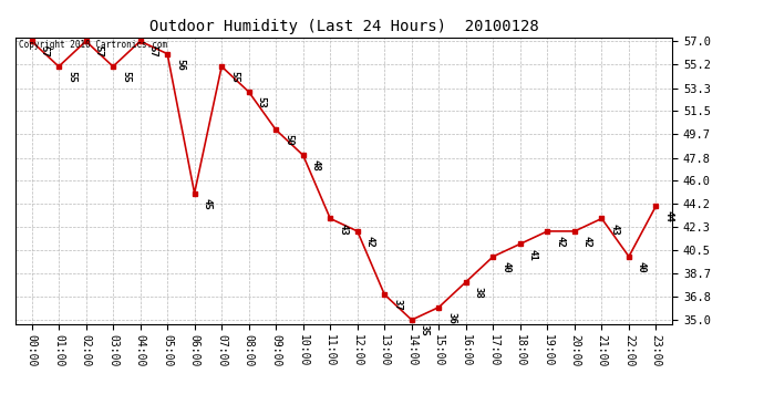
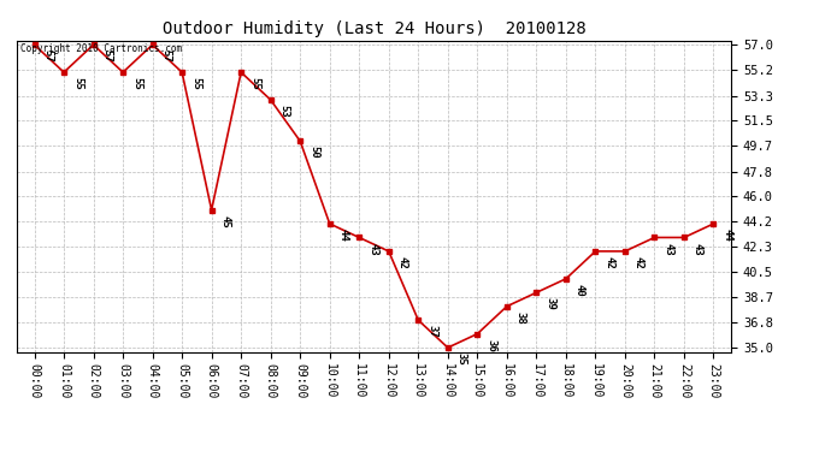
05:00: 56 -> 55
10:00: 48 -> 44
17:00: 40 -> 39
18:00: 41 -> 40
22:00: 40 -> 43
